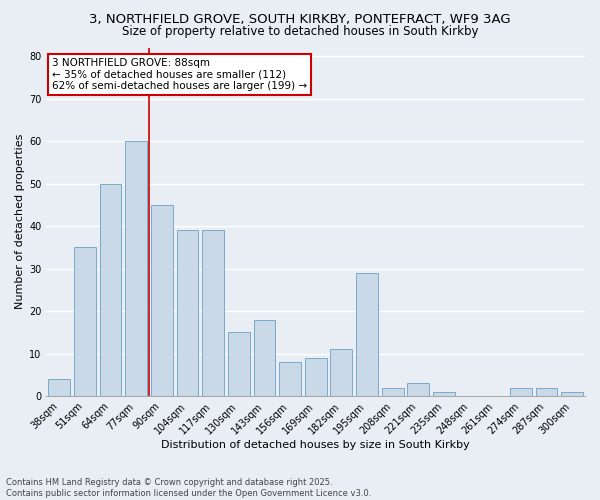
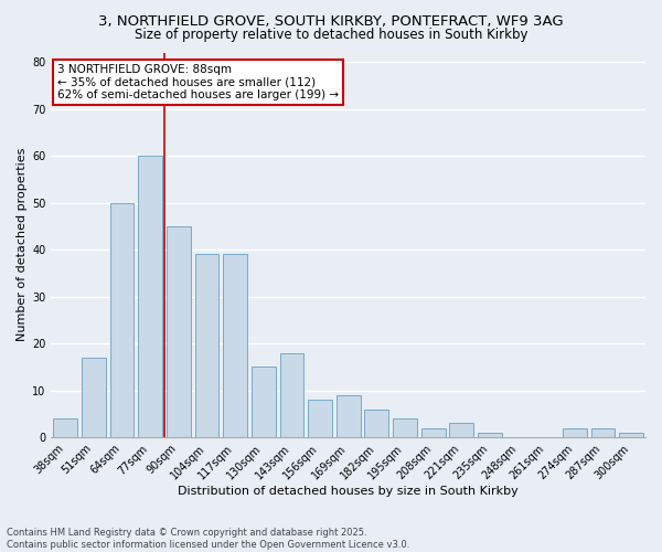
51sqm: 35 -> 17
182sqm: 11 -> 6
195sqm: 29 -> 4
